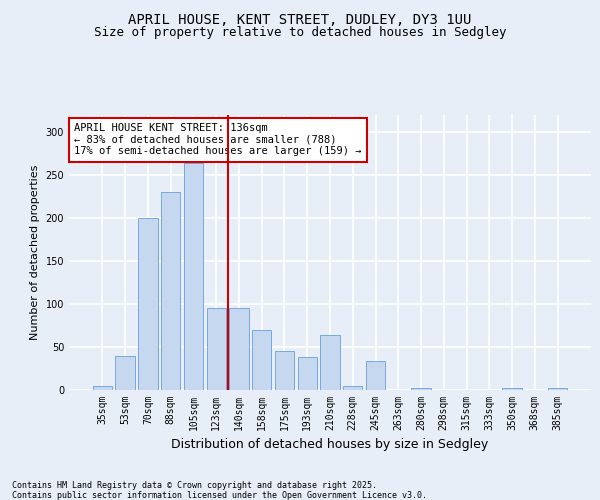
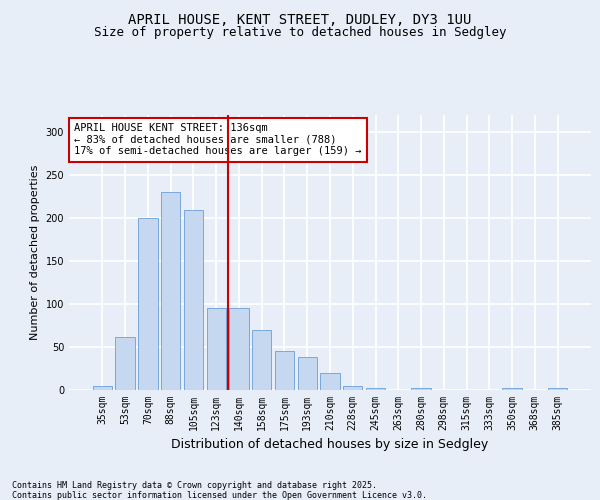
53sqm: 40 -> 62
105sqm: 264 -> 210
210sqm: 64 -> 20
245sqm: 34 -> 2
